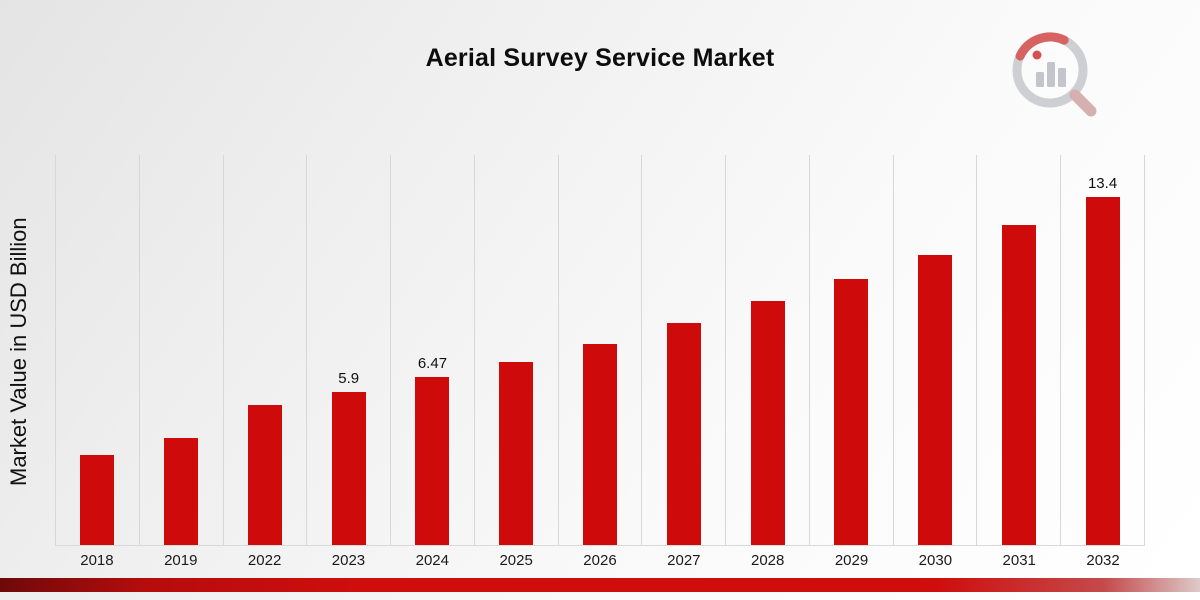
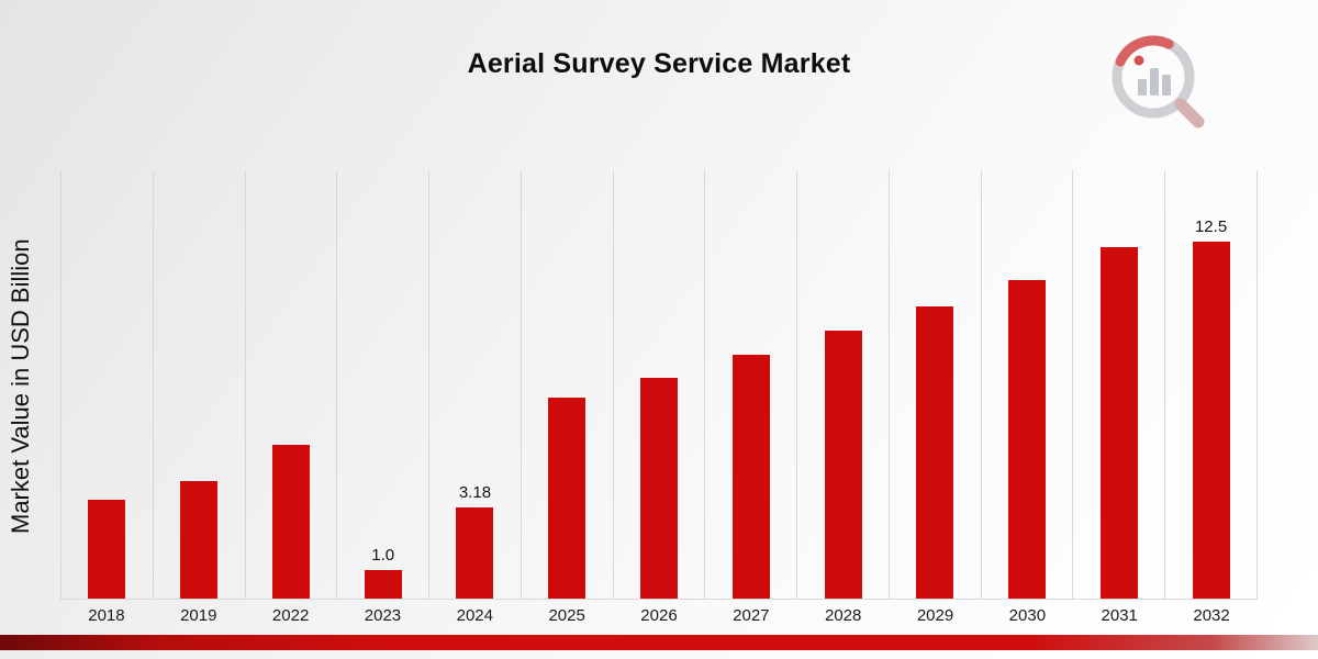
2023: 5.9 -> 1.0
2024: 6.47 -> 3.18
2032: 13.4 -> 12.5
